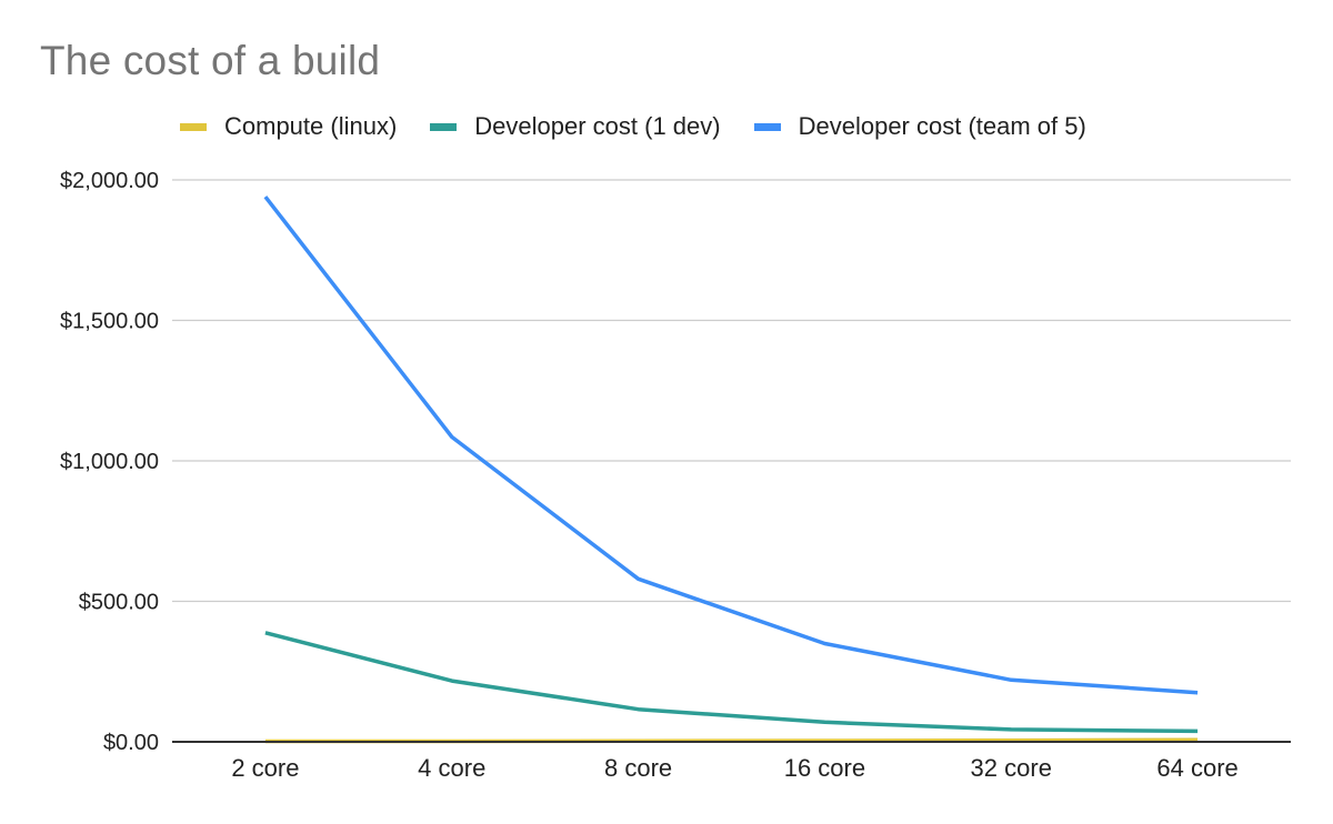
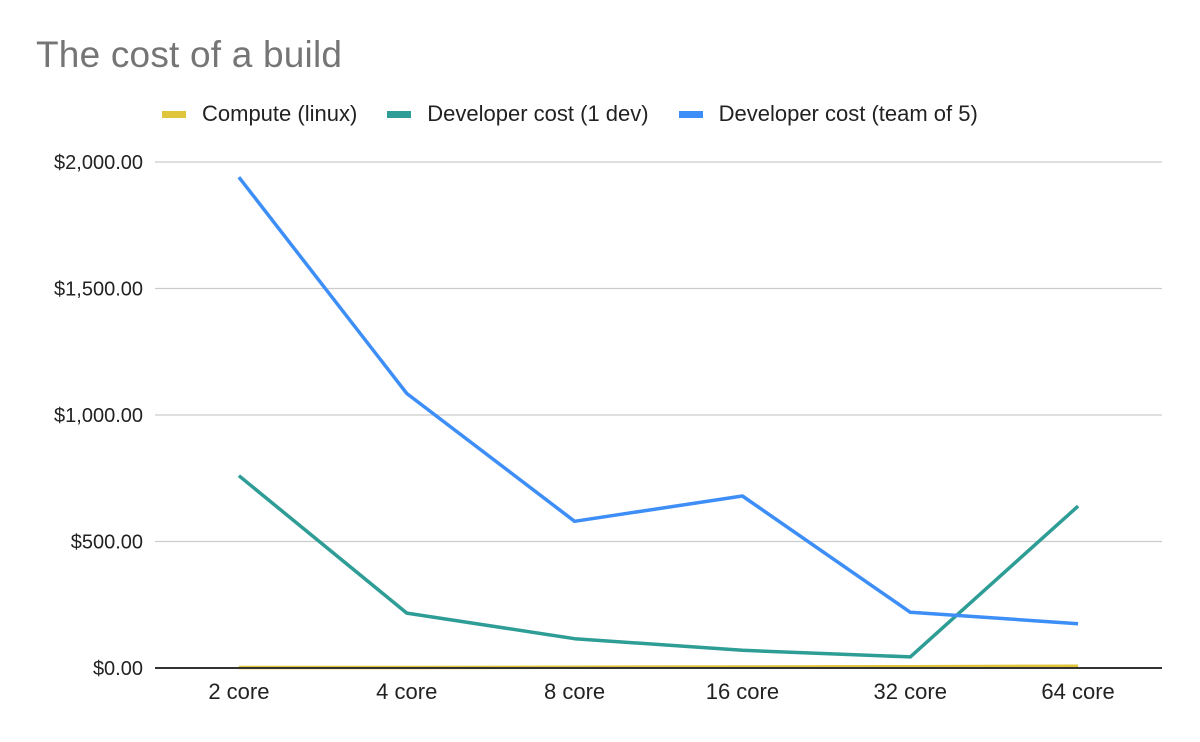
Developer cost (1 dev)/2 core: $390 -> $760
Developer cost (team of 5)/16 core: $350 -> $680
Developer cost (1 dev)/64 core: $40 -> $640
